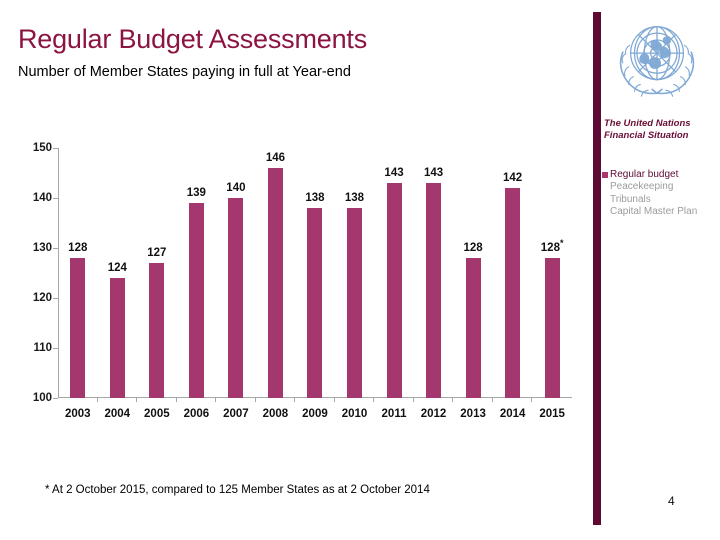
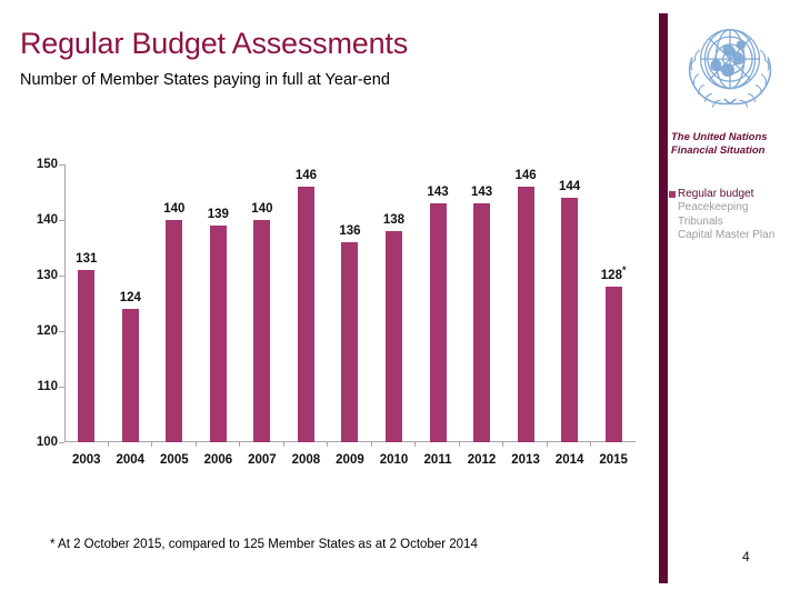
2003: 128 -> 131
2005: 127 -> 140
2009: 138 -> 136
2013: 128 -> 146
2014: 142 -> 144
